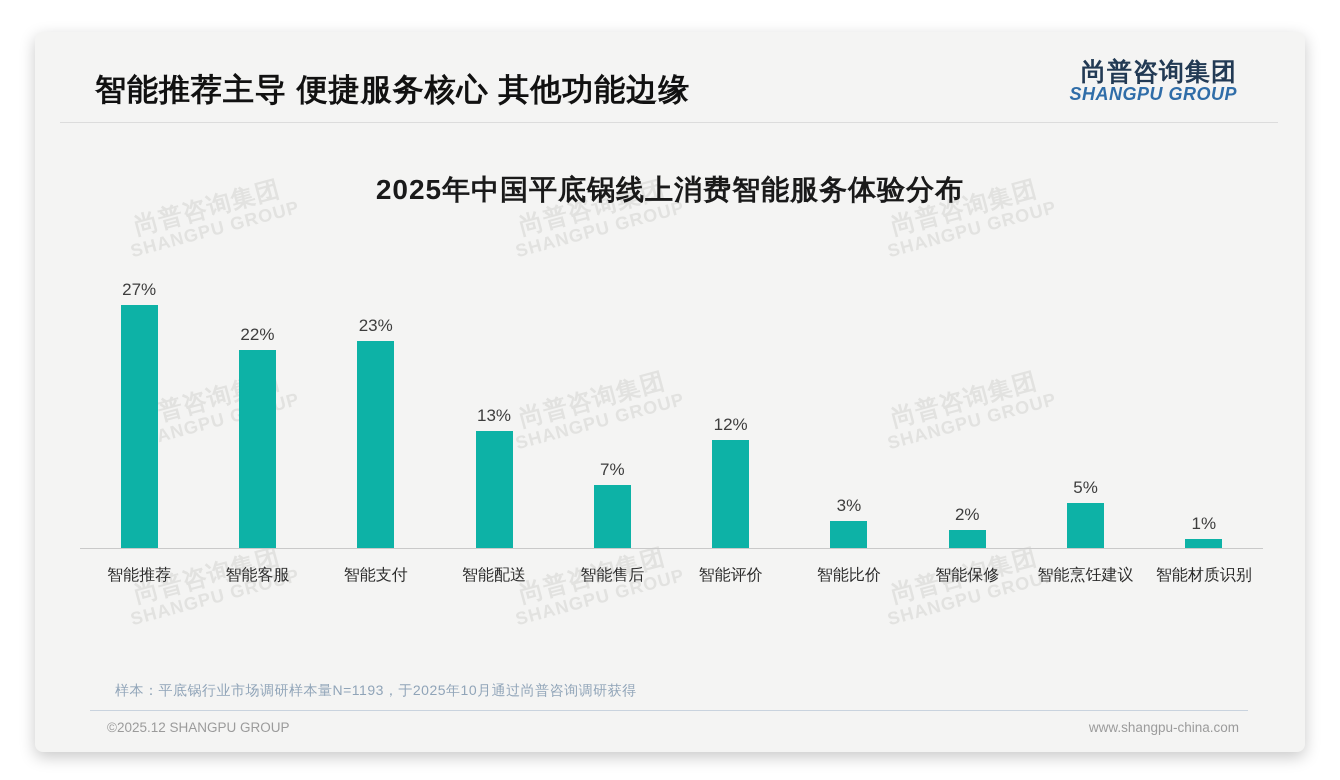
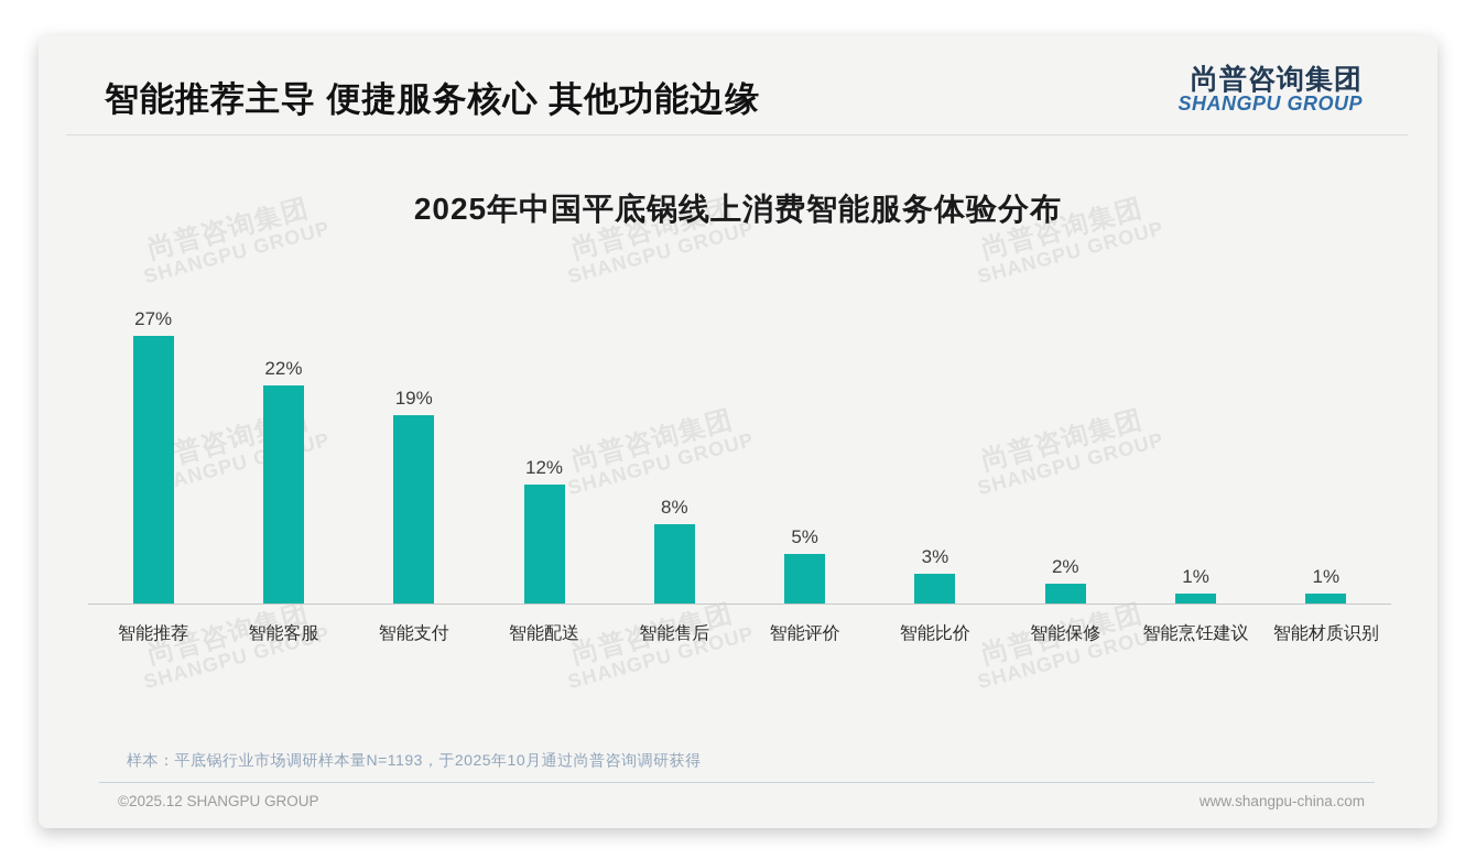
智能支付: 23% -> 19%
智能配送: 13% -> 12%
智能售后: 7% -> 8%
智能评价: 12% -> 5%
智能烹饪建议: 5% -> 1%
